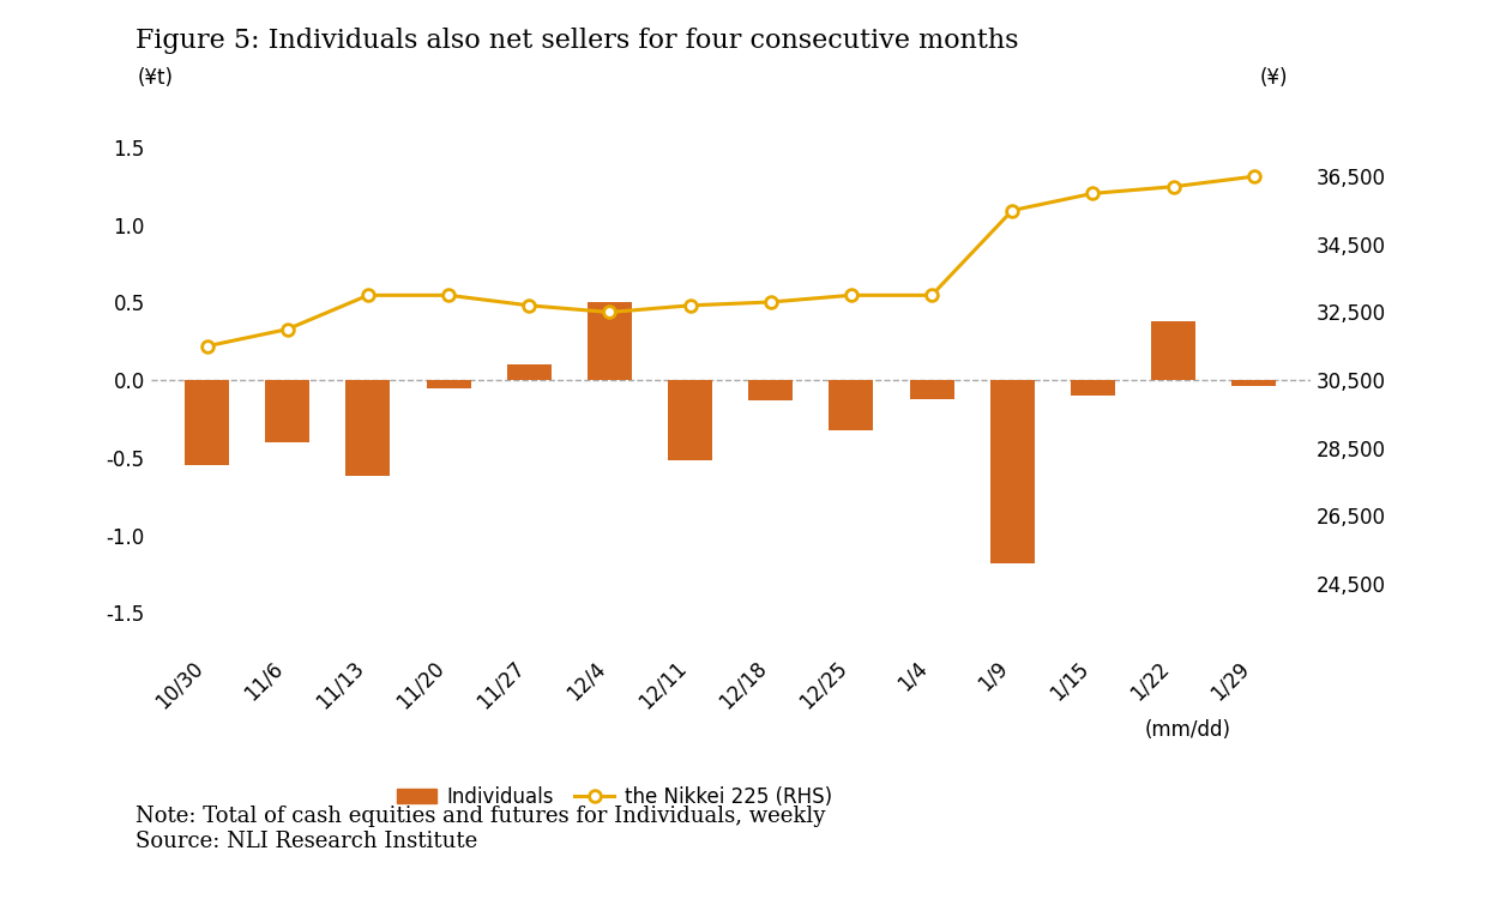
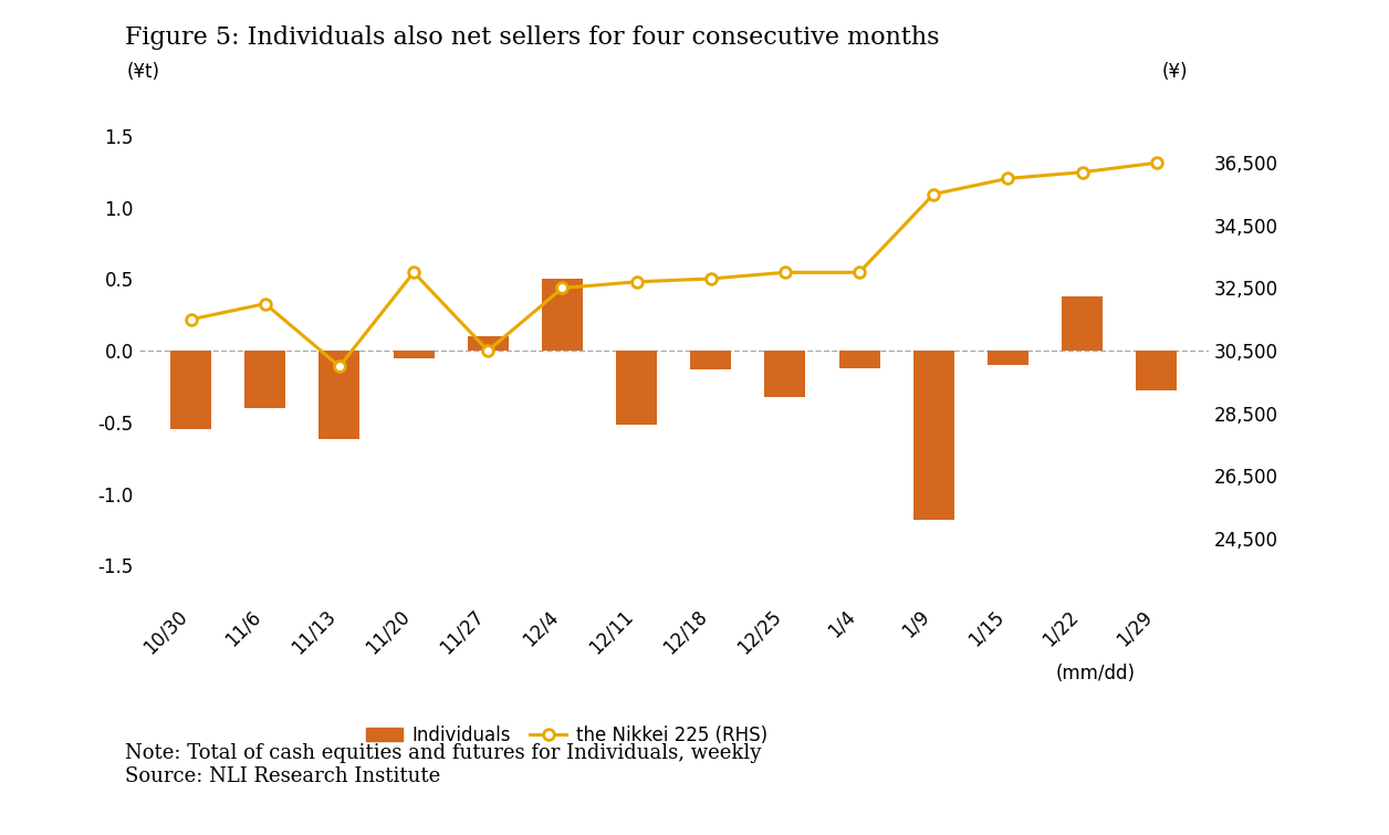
the Nikkei 225 (RHS)/11/13: 33,000 -> 30,000
the Nikkei 225 (RHS)/11/27: 32,700 -> 30,500
Individuals/1/29: -0.04 -> -0.28
